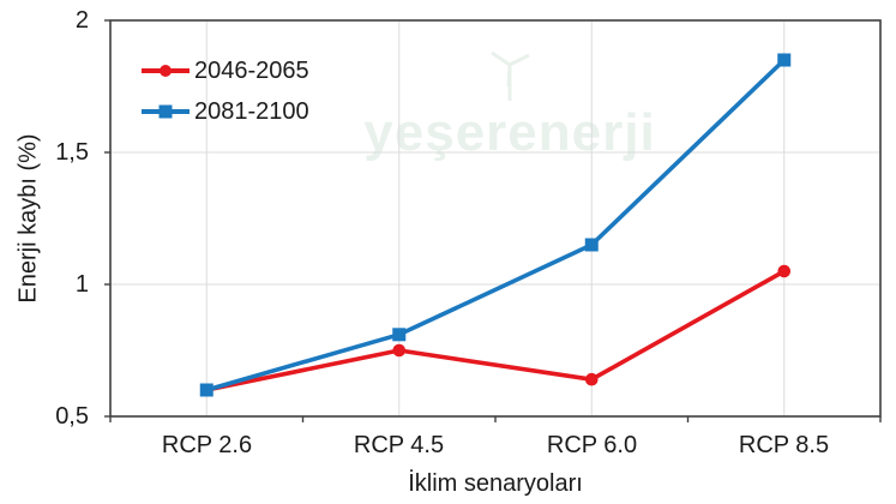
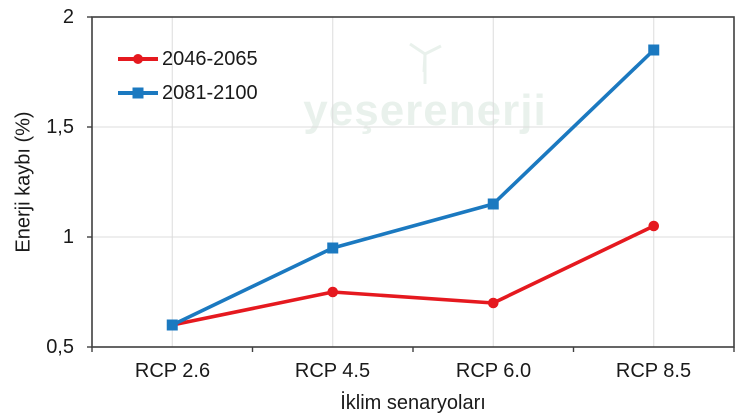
2081-2100/RCP 4.5: 0,81 -> 0,95
2046-2065/RCP 6.0: 0,64 -> 0,70
